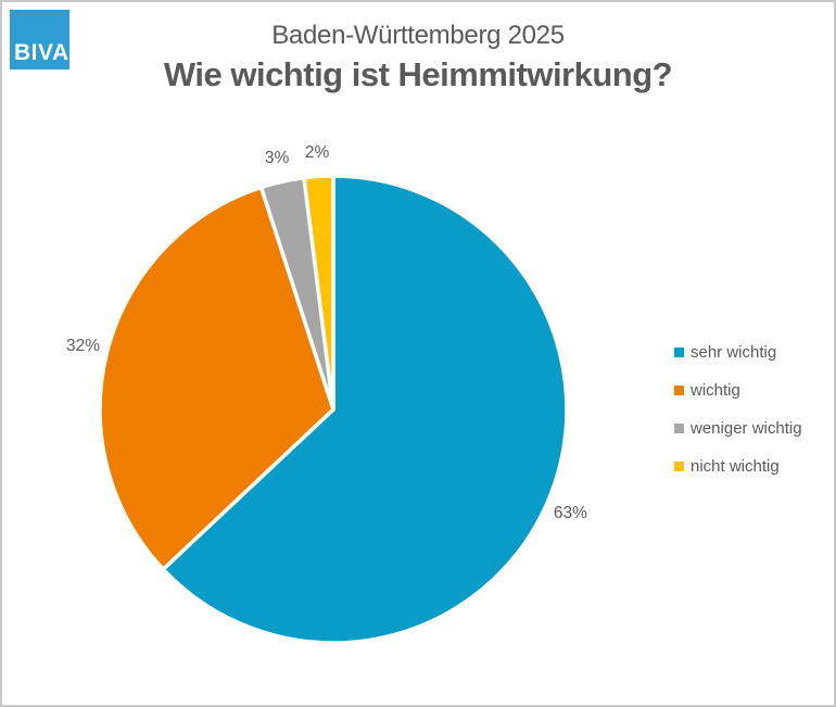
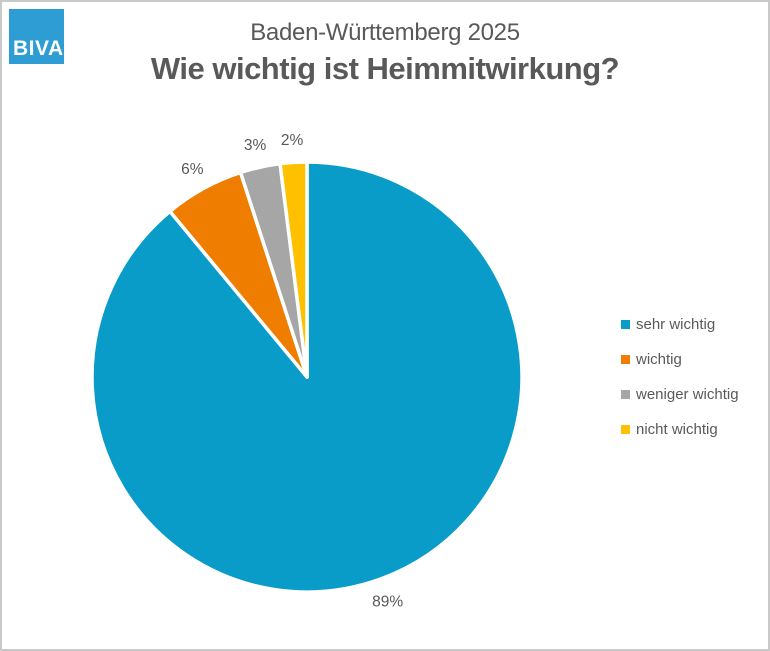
sehr wichtig: 63% -> 89%
wichtig: 32% -> 6%
